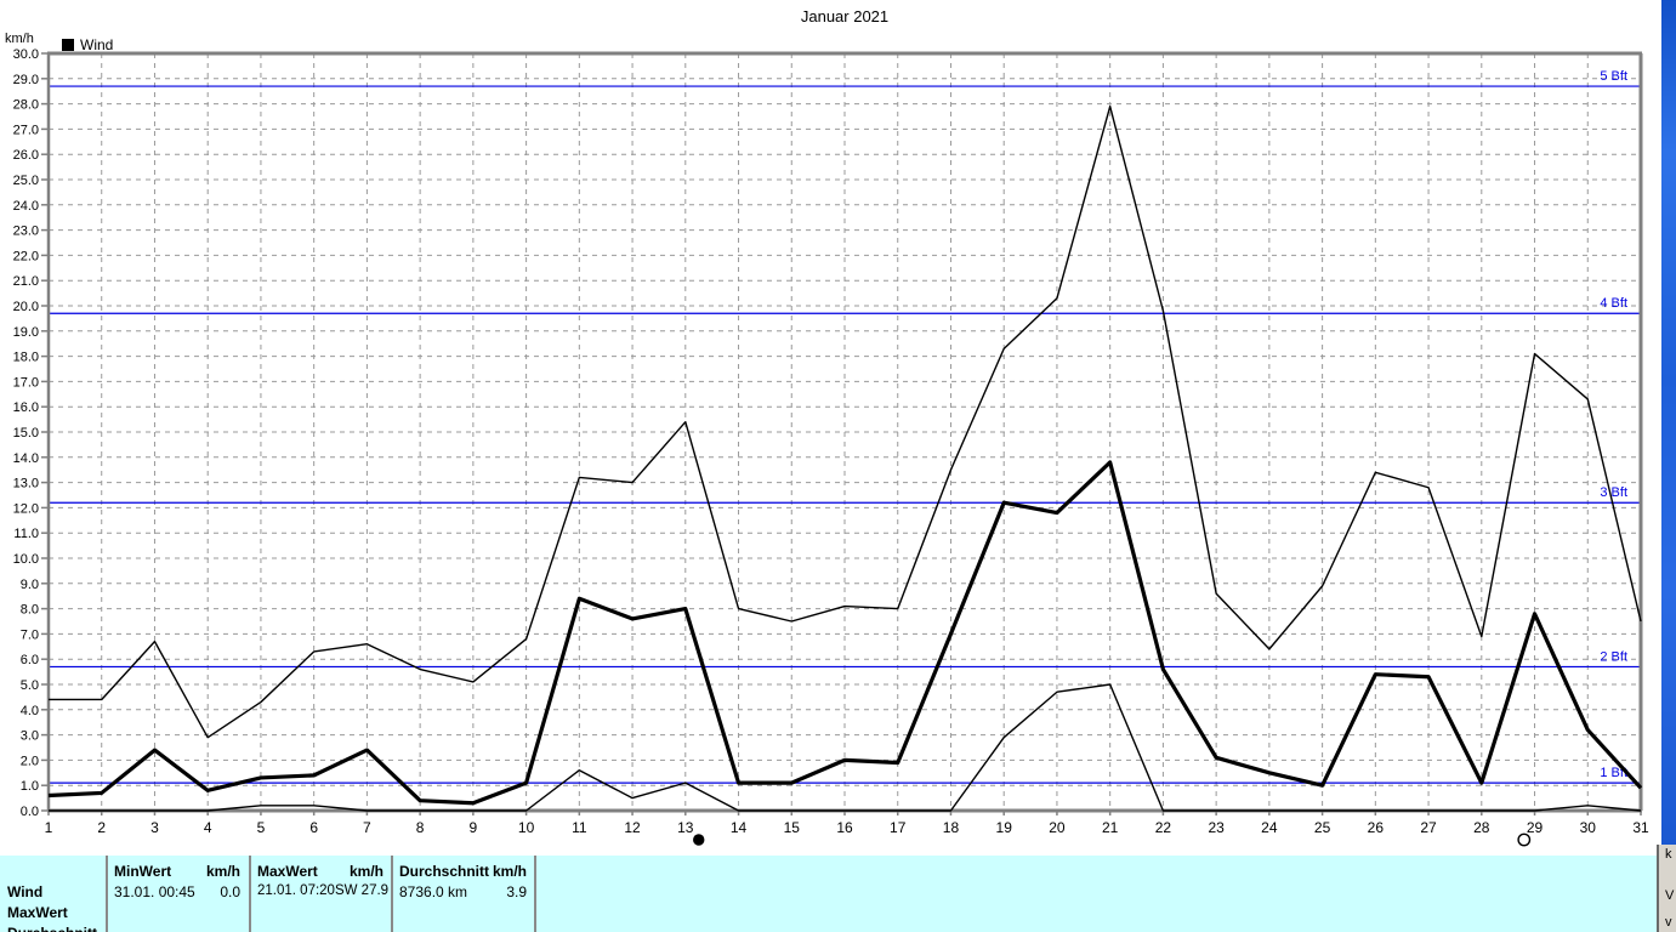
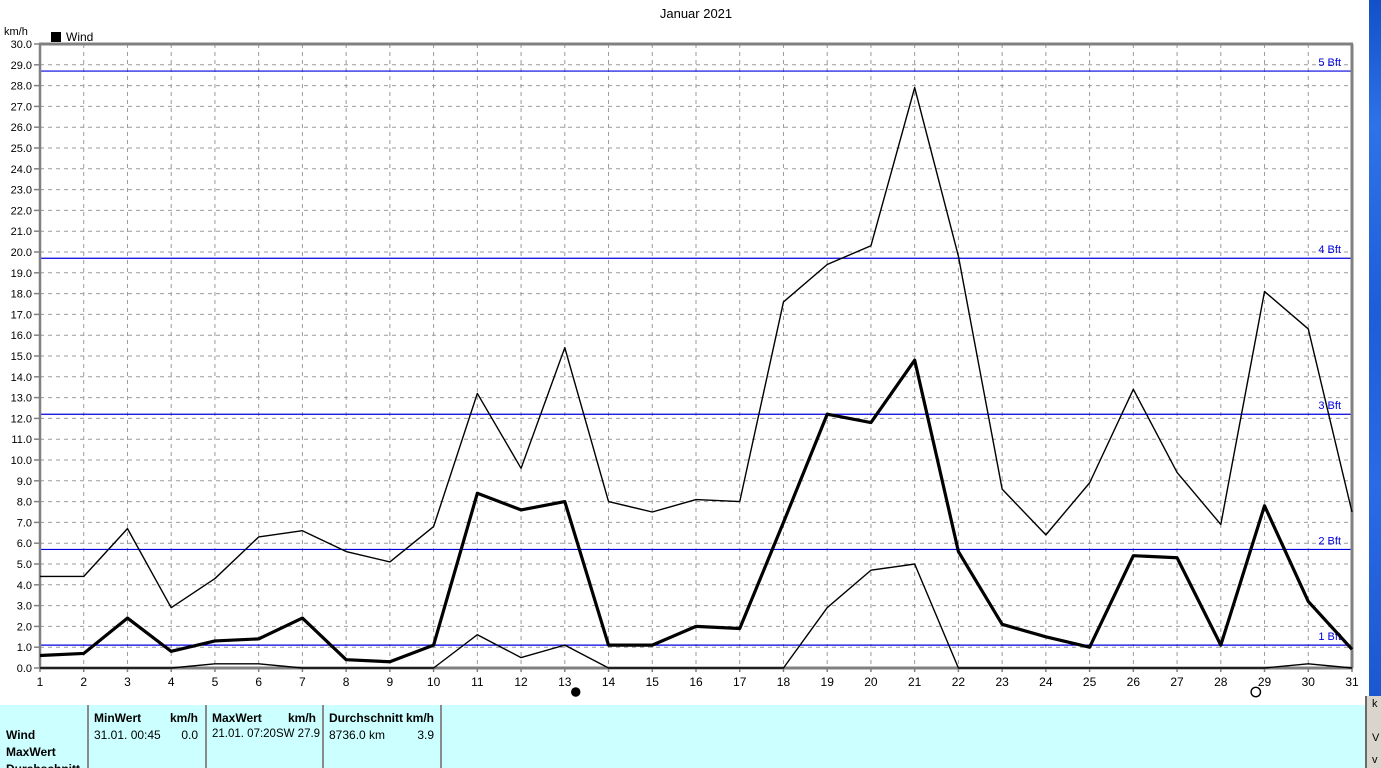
MaxWert/12: 13.0 -> 9.6
MaxWert/18: 13.5 -> 17.6
MaxWert/19: 18.3 -> 19.4
Durchschnitt/21: 13.8 -> 14.8
MaxWert/27: 12.8 -> 9.4
